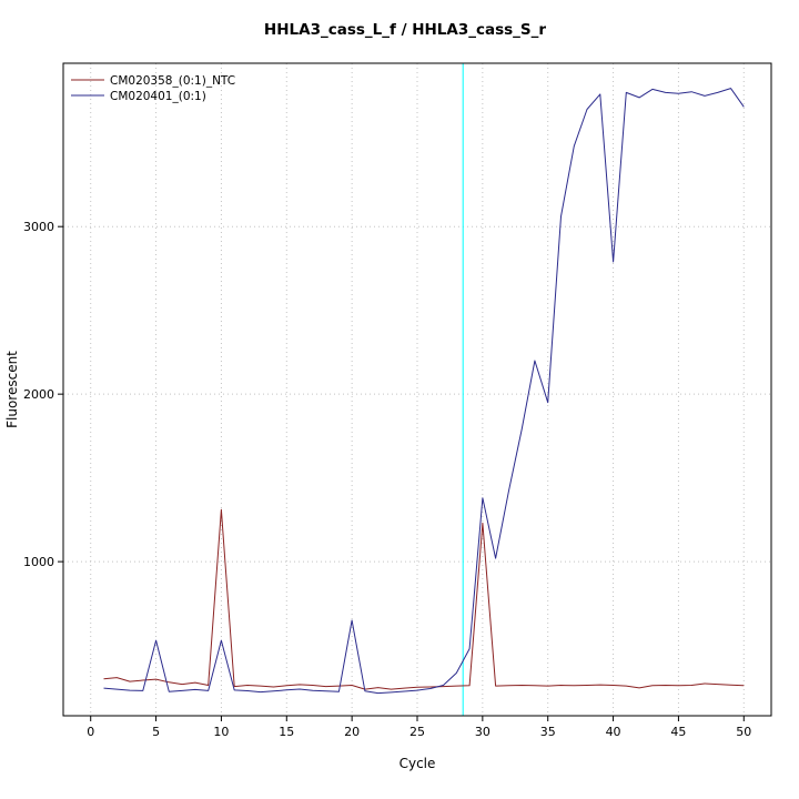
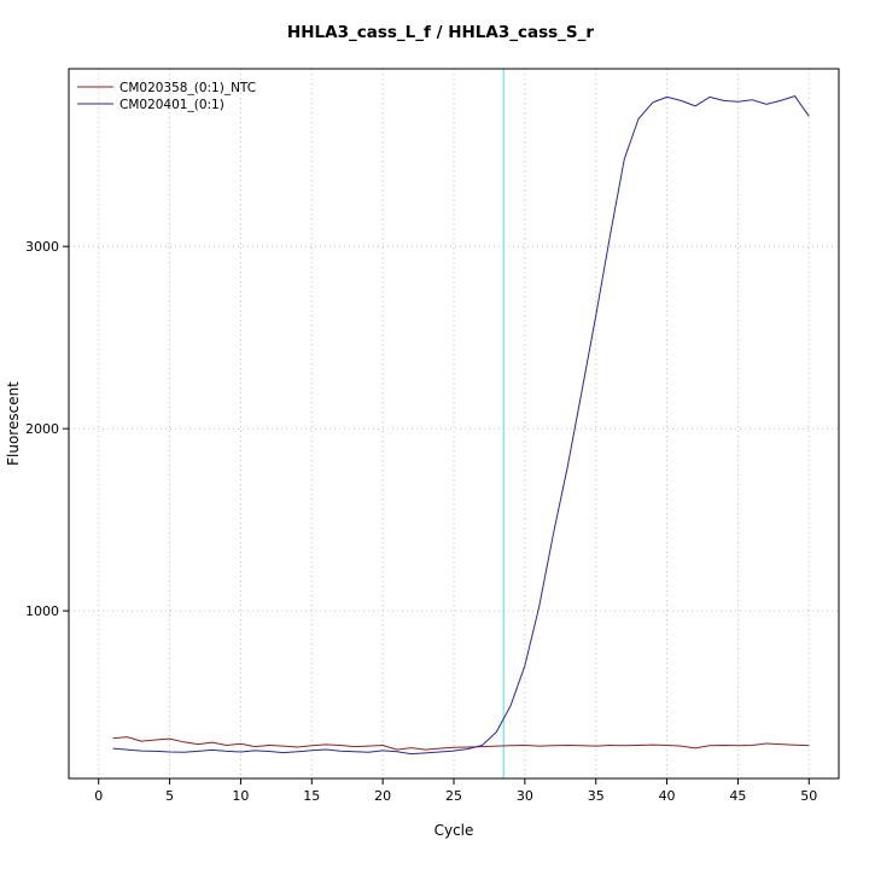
CM020401_(0:1)/5: 530 -> 230
CM020358_(0:1)_NTC/10: 1310 -> 270
CM020401_(0:1)/10: 530 -> 230
CM020401_(0:1)/20: 650 -> 230
CM020358_(0:1)_NTC/30: 1230 -> 260
CM020401_(0:1)/30: 1380 -> 700
CM020401_(0:1)/35: 1950 -> 2620
CM020401_(0:1)/40: 2790 -> 3820
